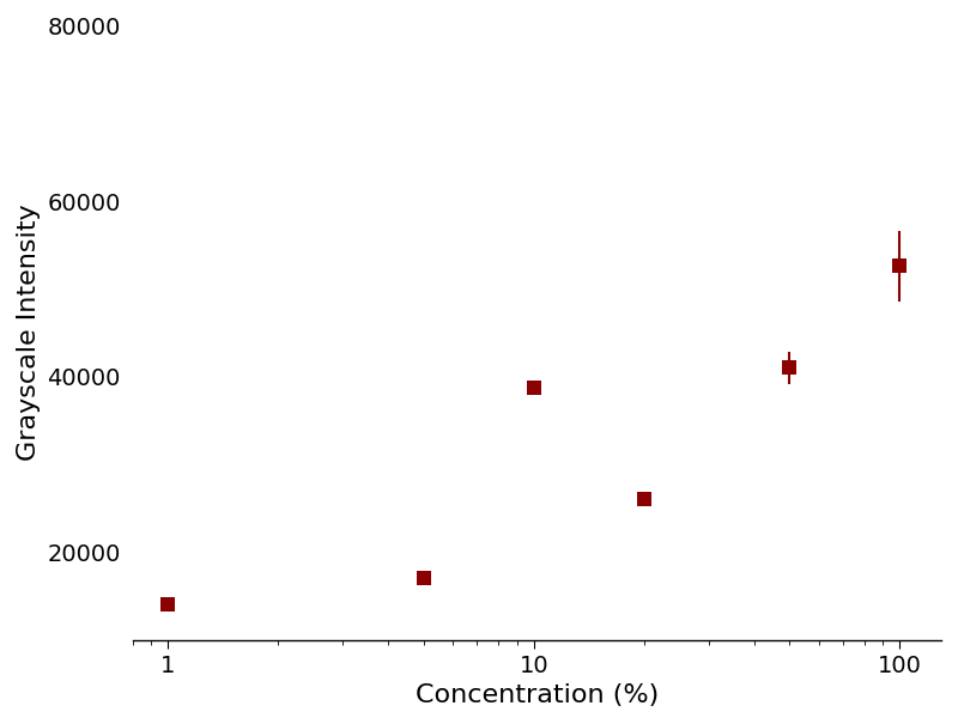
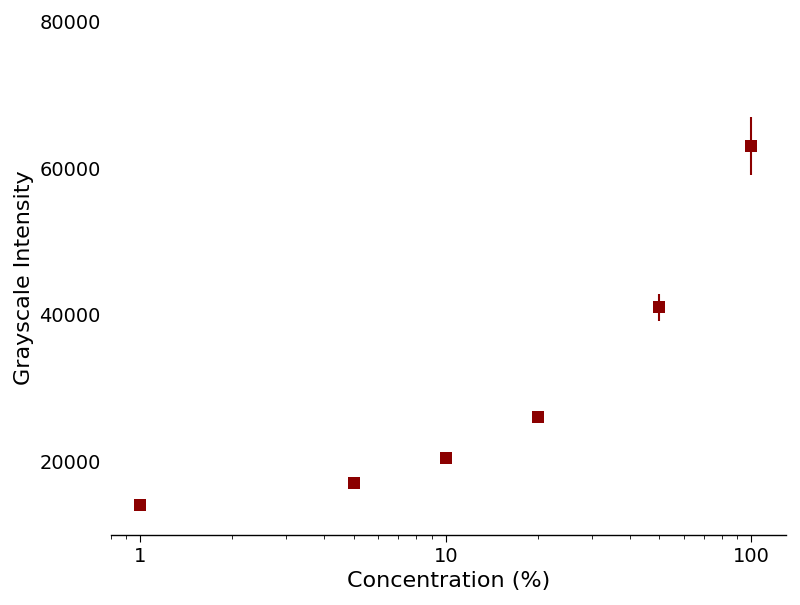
10: 38800 -> 20500
100: 52600 -> 63000
